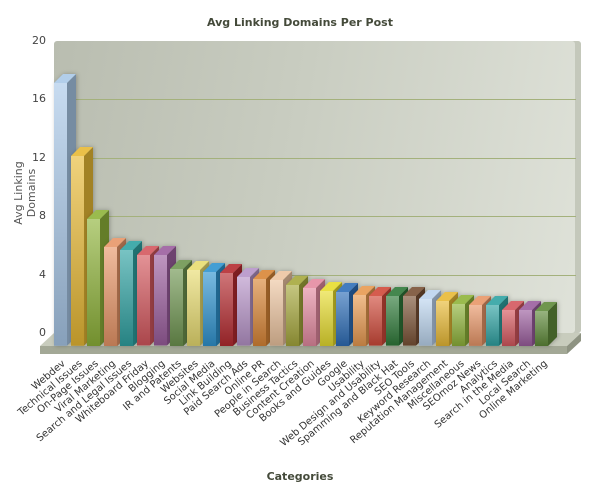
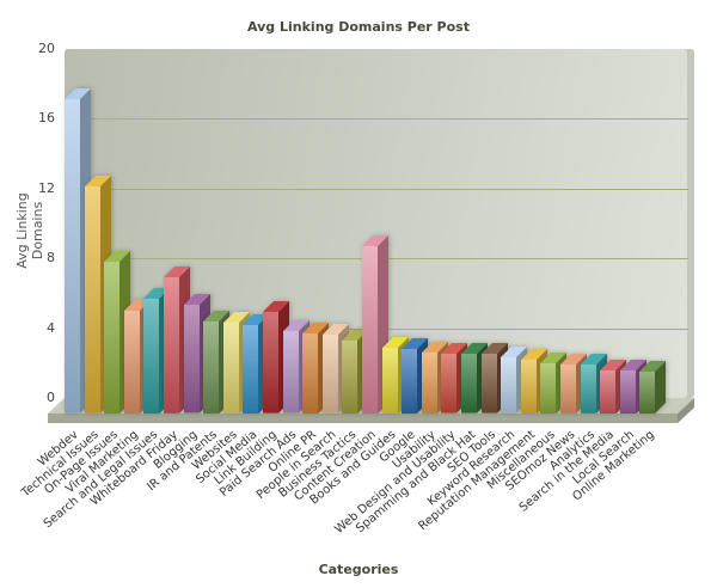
Viral Marketing: 6.8 -> 5.9
Whiteboard Friday: 6.2 -> 7.8
Link Building: 5.0 -> 5.8
Content Creation: 4.0 -> 9.6
